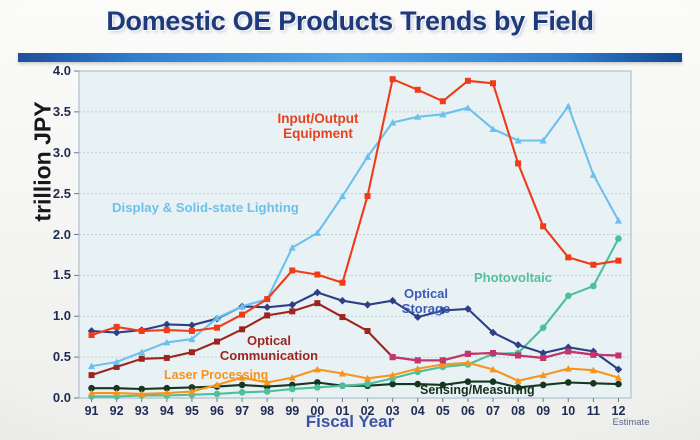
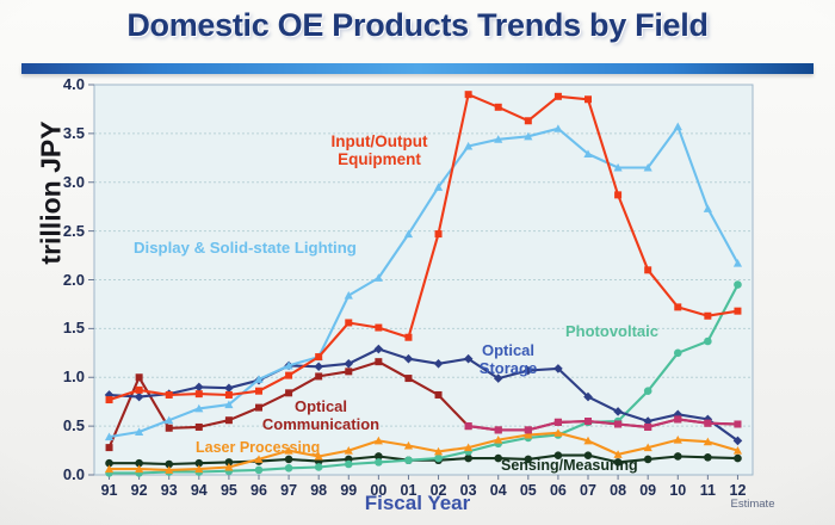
Optical Communication/92: 0.4 -> 1.0
